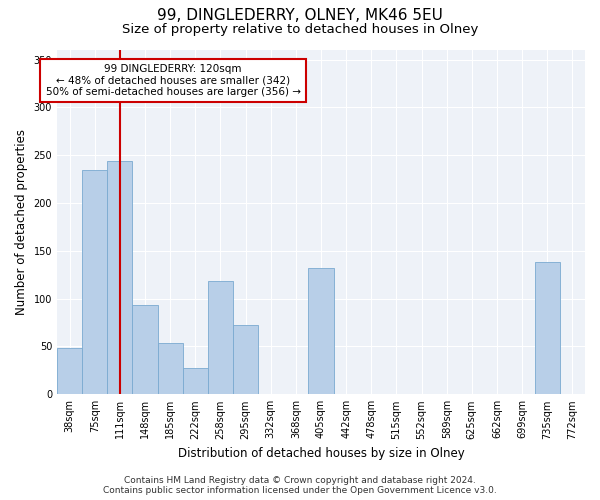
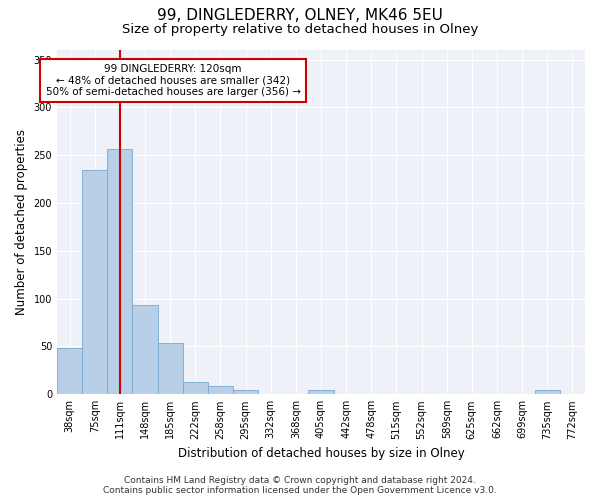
111sqm: 244 -> 257
222sqm: 28 -> 13
258sqm: 118 -> 9
295sqm: 72 -> 4
405sqm: 132 -> 4
735sqm: 138 -> 4
